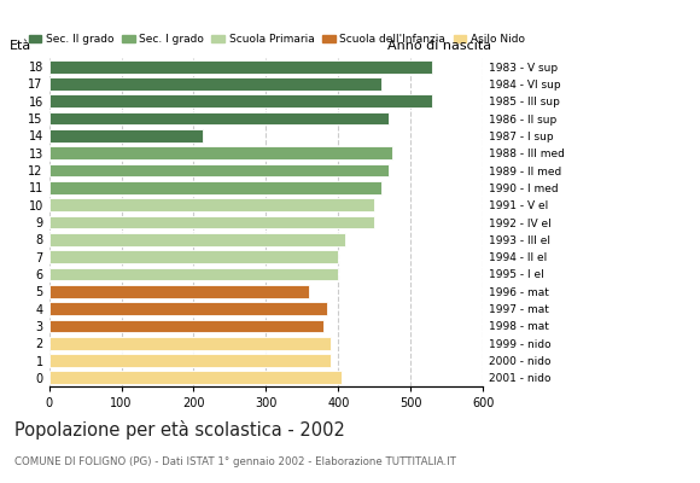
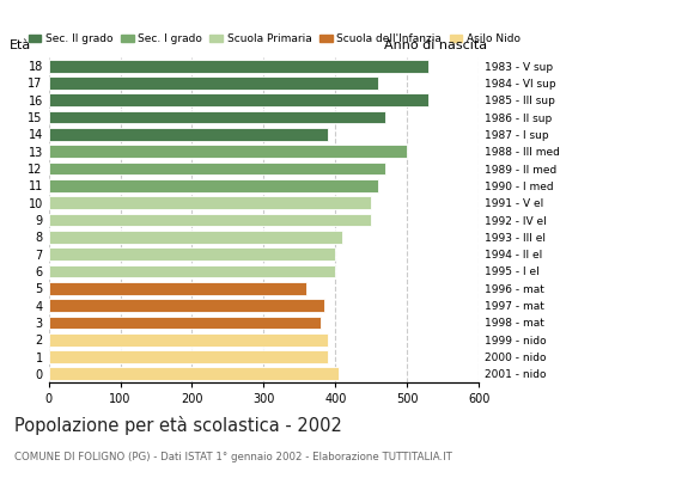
14: 212 -> 390
13: 474 -> 500
